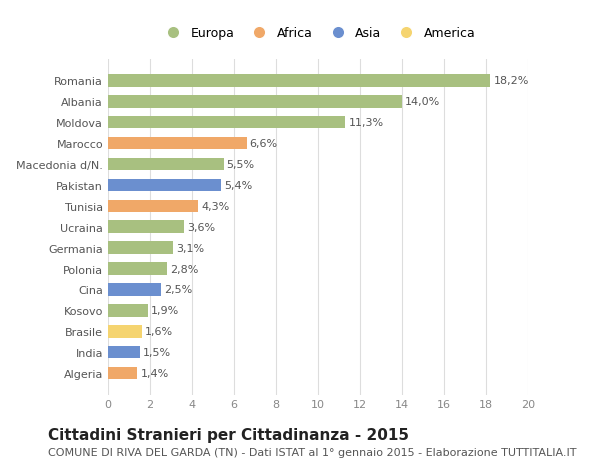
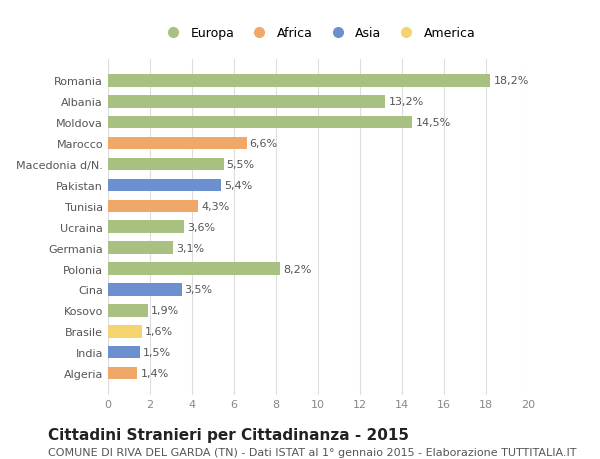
Albania: 14,0% -> 13,2%
Moldova: 11,3% -> 14,5%
Polonia: 2,8% -> 8,2%
Cina: 2,5% -> 3,5%
